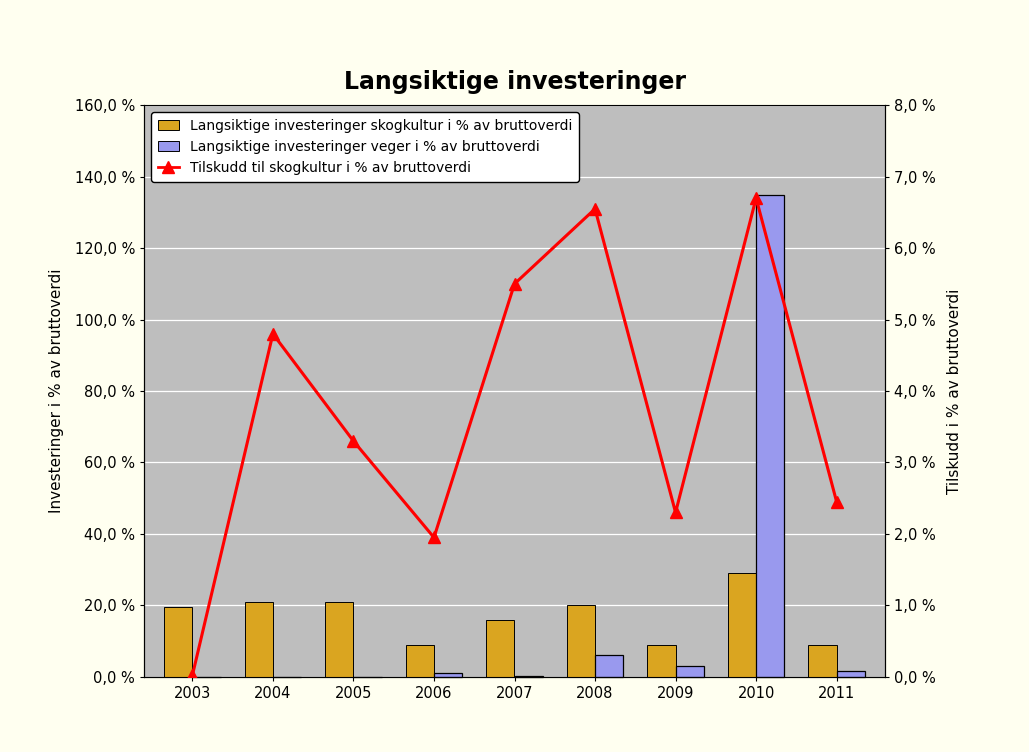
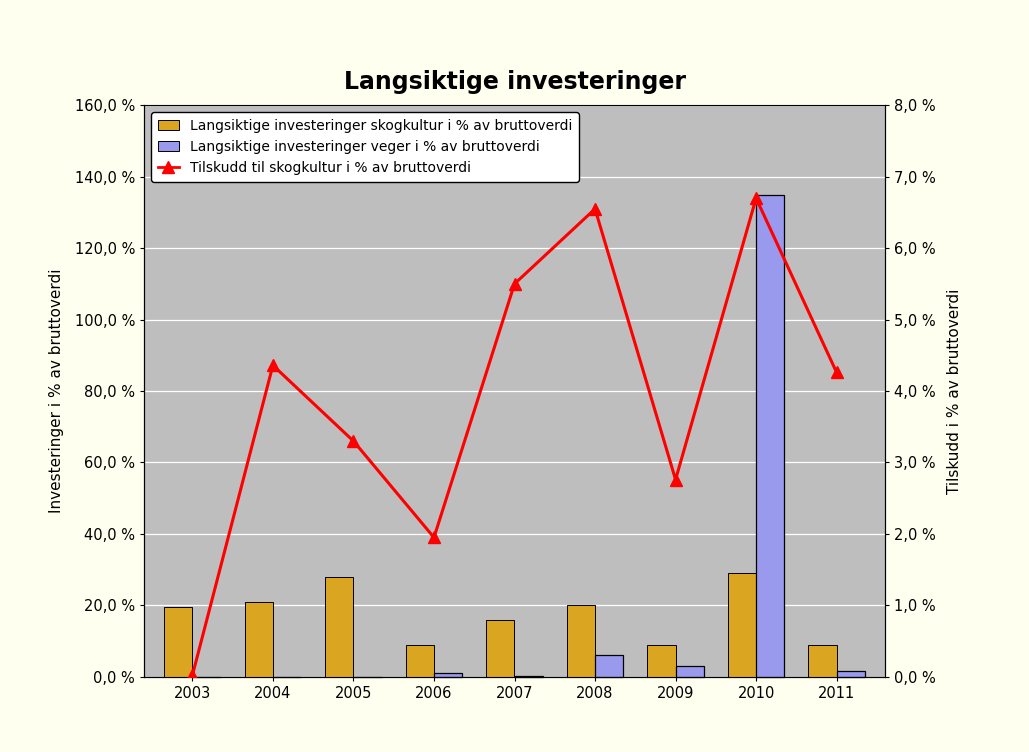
Tilskudd til skogkultur i % av bruttoverdi/2004: 4,80 % -> 4,36 %
Langsiktige investeringer skogkultur i % av bruttoverdi/2005: 21,0 % -> 28,0 %
Tilskudd til skogkultur i % av bruttoverdi/2009: 2,30 % -> 2,76 %
Tilskudd til skogkultur i % av bruttoverdi/2011: 2,45 % -> 4,26 %
